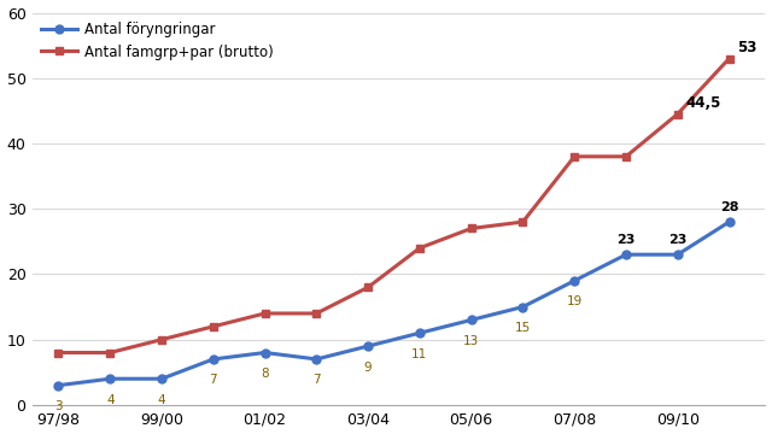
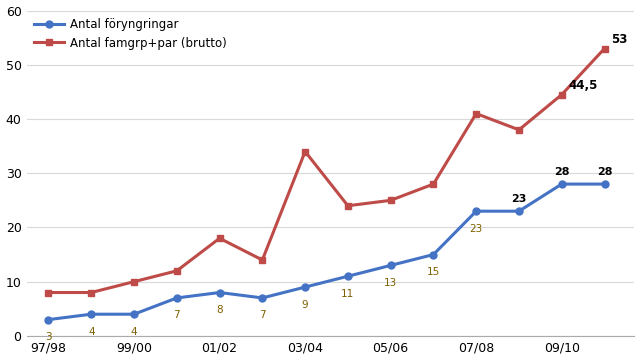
Antal famgrp+par (brutto)/01/02: 14.0 -> 18.0
Antal famgrp+par (brutto)/03/04: 18.0 -> 34.0
Antal famgrp+par (brutto)/05/06: 27.0 -> 25.0
Antal föryngringar/07/08: 19 -> 23
Antal famgrp+par (brutto)/07/08: 38.0 -> 41.0
Antal föryngringar/09/10: 23 -> 28
